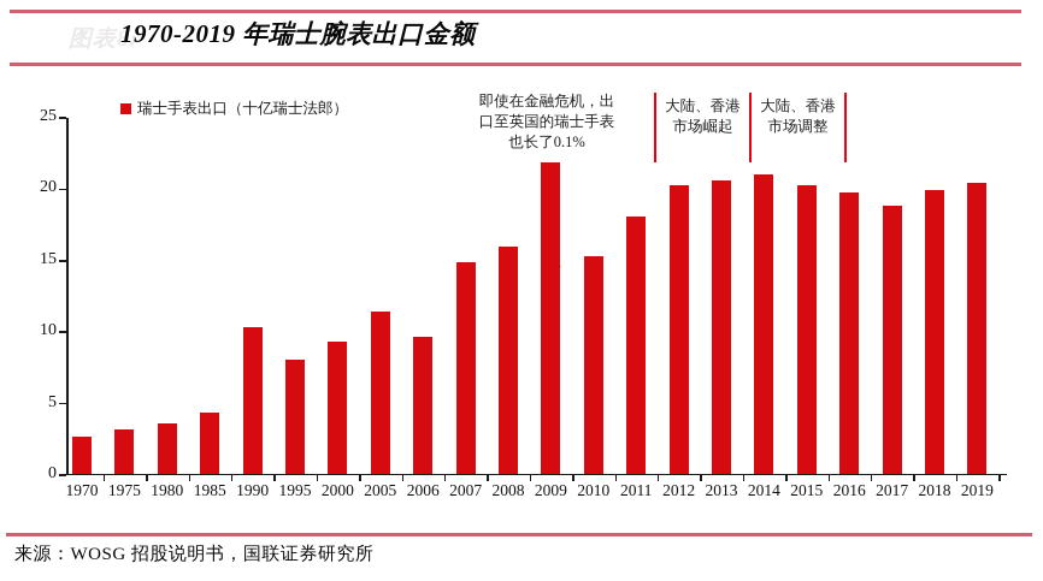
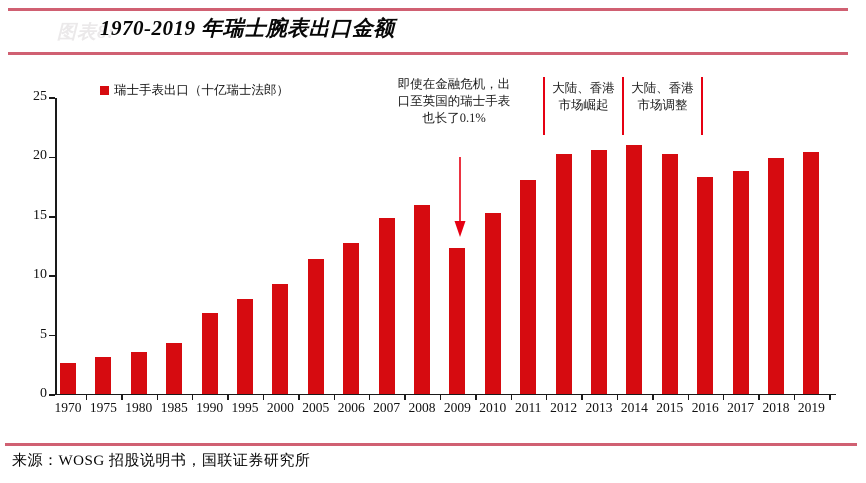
1990: 10.3 -> 6.8
2006: 9.6 -> 12.7
2009: 21.8 -> 12.3
2016: 19.7 -> 18.3
